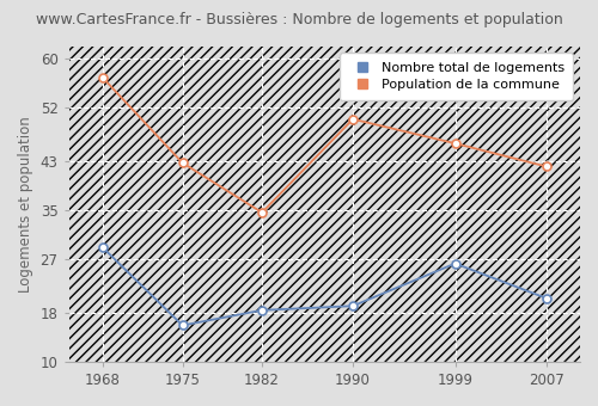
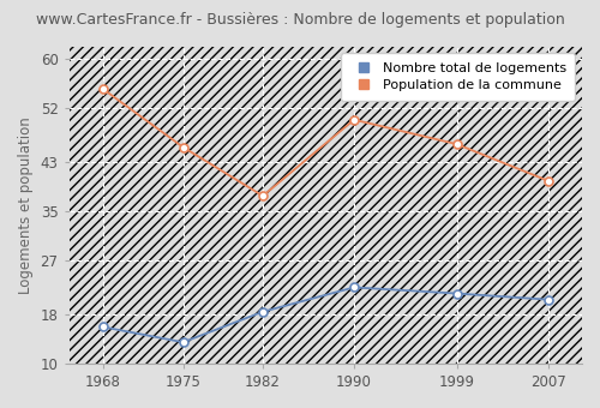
Nombre total de logements/1968: 28.8 -> 16.0
Population de la commune/1968: 56.8 -> 55.0
Nombre total de logements/1975: 16.0 -> 13.5
Population de la commune/1975: 42.8 -> 45.5
Population de la commune/1982: 34.6 -> 37.5
Nombre total de logements/1990: 19.2 -> 22.5
Nombre total de logements/1999: 26.2 -> 21.5
Population de la commune/2007: 42.2 -> 40.0
